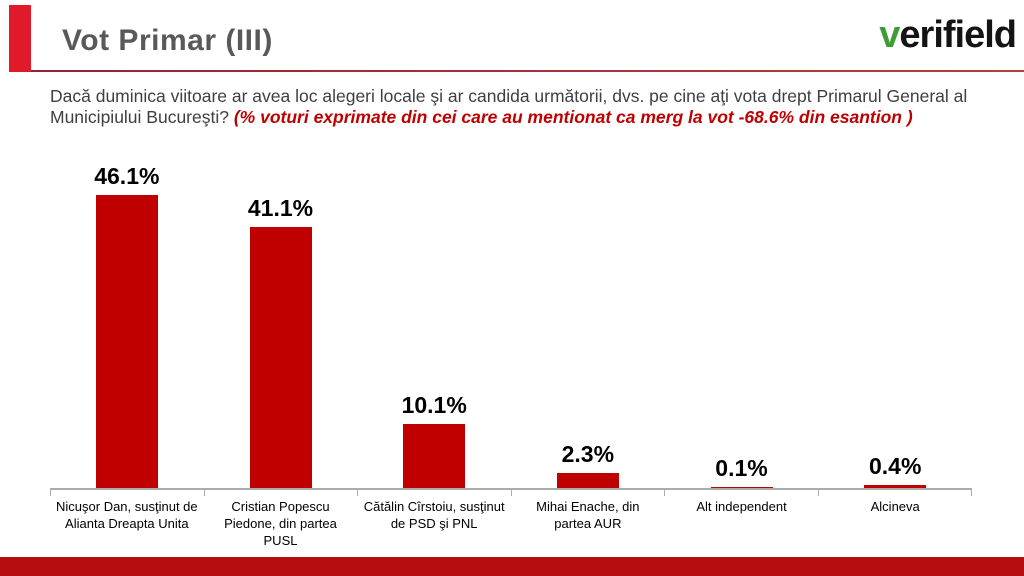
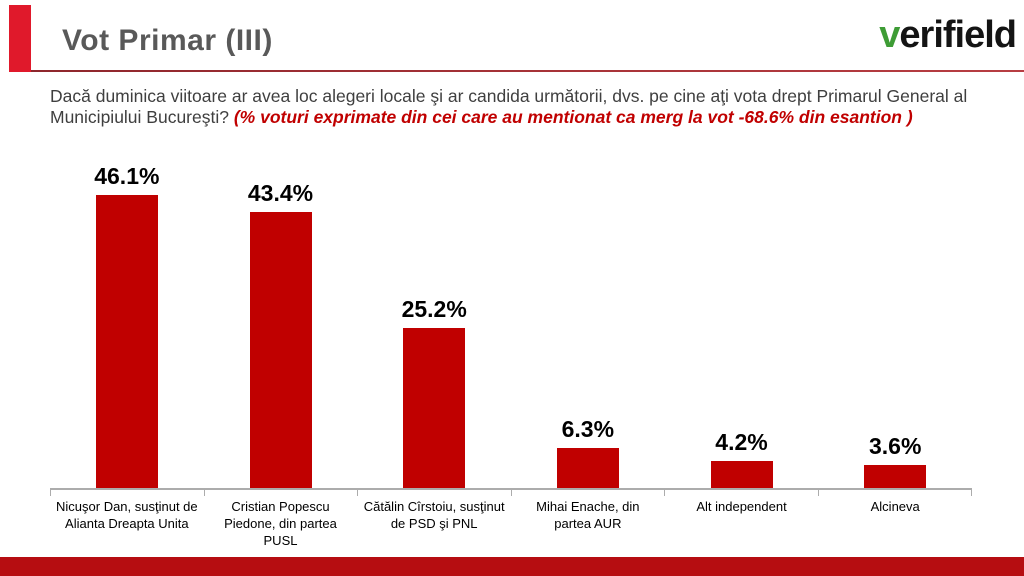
Cristian Popescu Piedone, din partea PUSL: 41.1% -> 43.4%
Cătălin Cîrstoiu, susţinut de PSD şi PNL: 10.1% -> 25.2%
Mihai Enache, din partea AUR: 2.3% -> 6.3%
Alt independent: 0.1% -> 4.2%
Alcineva: 0.4% -> 3.6%
